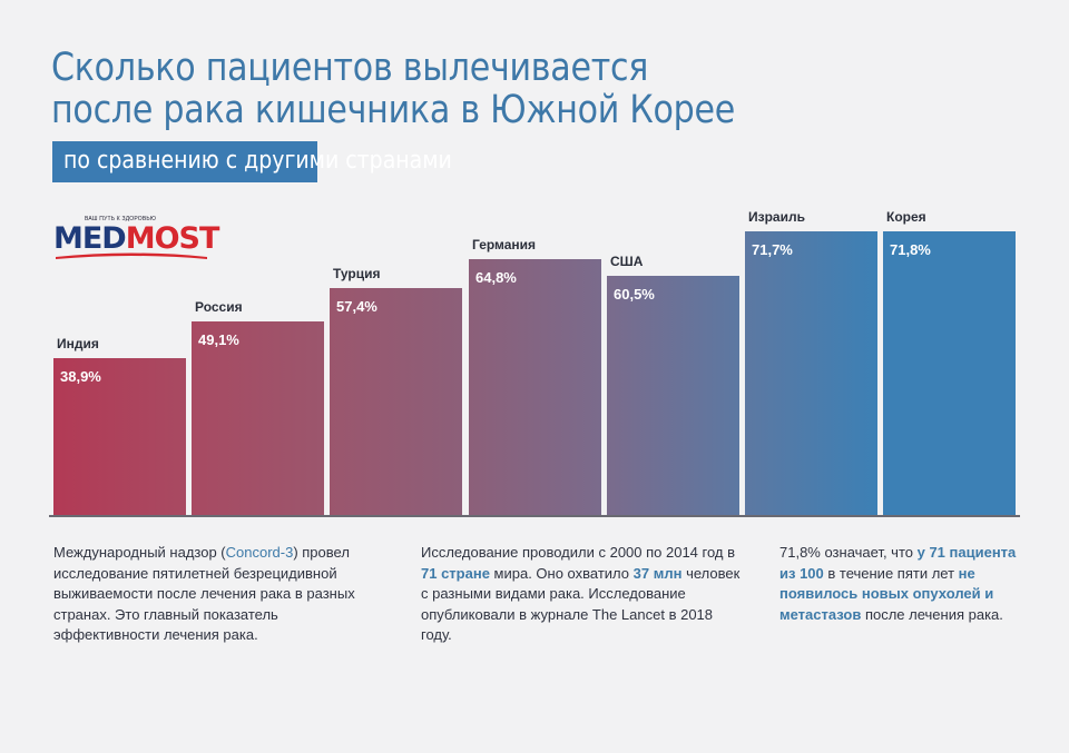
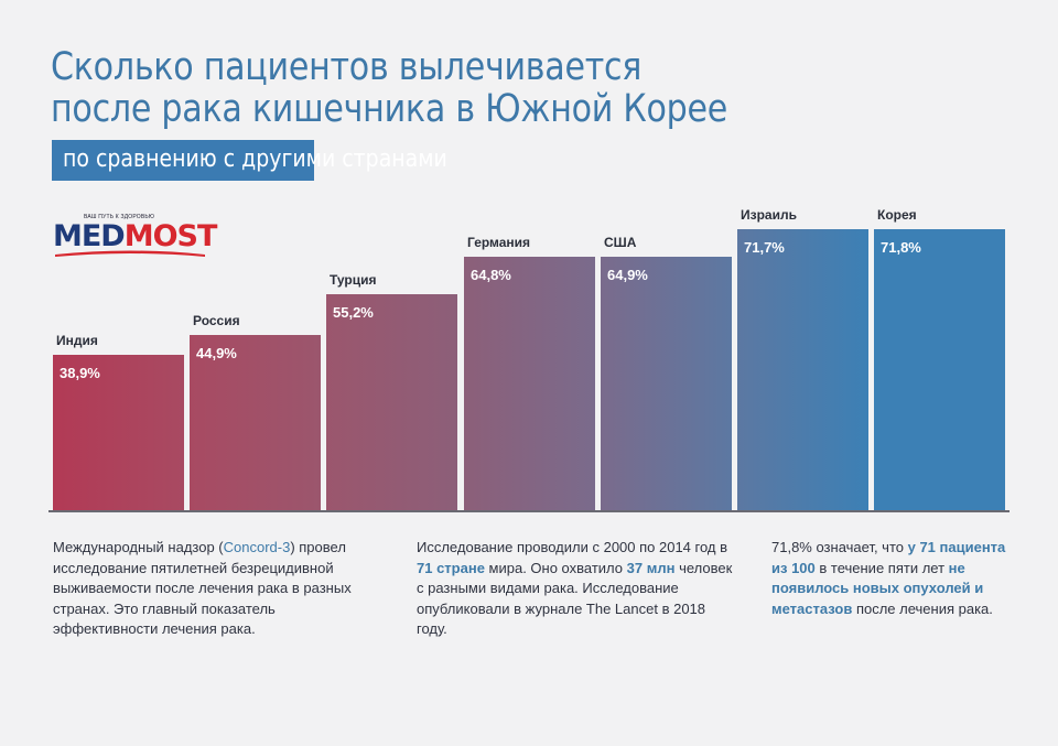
Россия: 49,1% -> 44,9%
Турция: 57,4% -> 55,2%
США: 60,5% -> 64,9%
